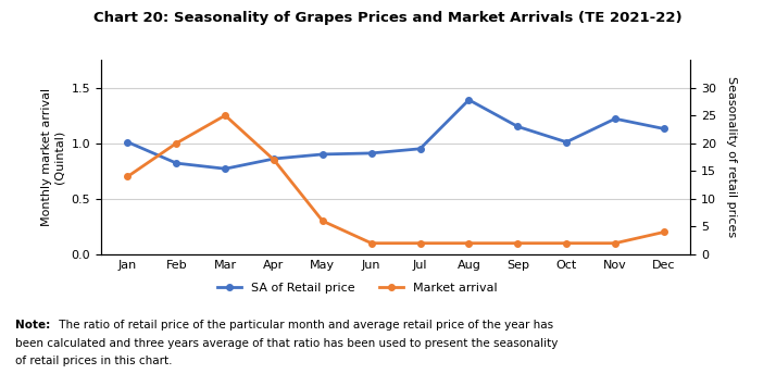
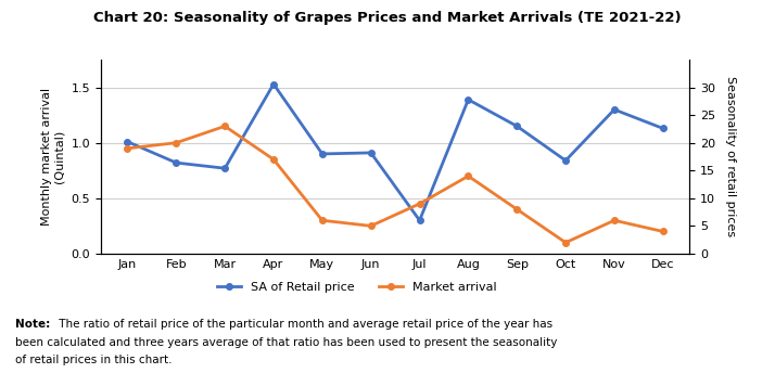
Market arrival/Jan: 14 -> 19
Market arrival/Mar: 25 -> 23
SA of Retail price/Apr: 0.86 -> 1.53
Market arrival/Jun: 2 -> 5
SA of Retail price/Jul: 0.95 -> 0.30
Market arrival/Jul: 2 -> 9
Market arrival/Aug: 2 -> 14
Market arrival/Sep: 2 -> 8
SA of Retail price/Oct: 1.01 -> 0.84
SA of Retail price/Nov: 1.22 -> 1.30
Market arrival/Nov: 2 -> 6
